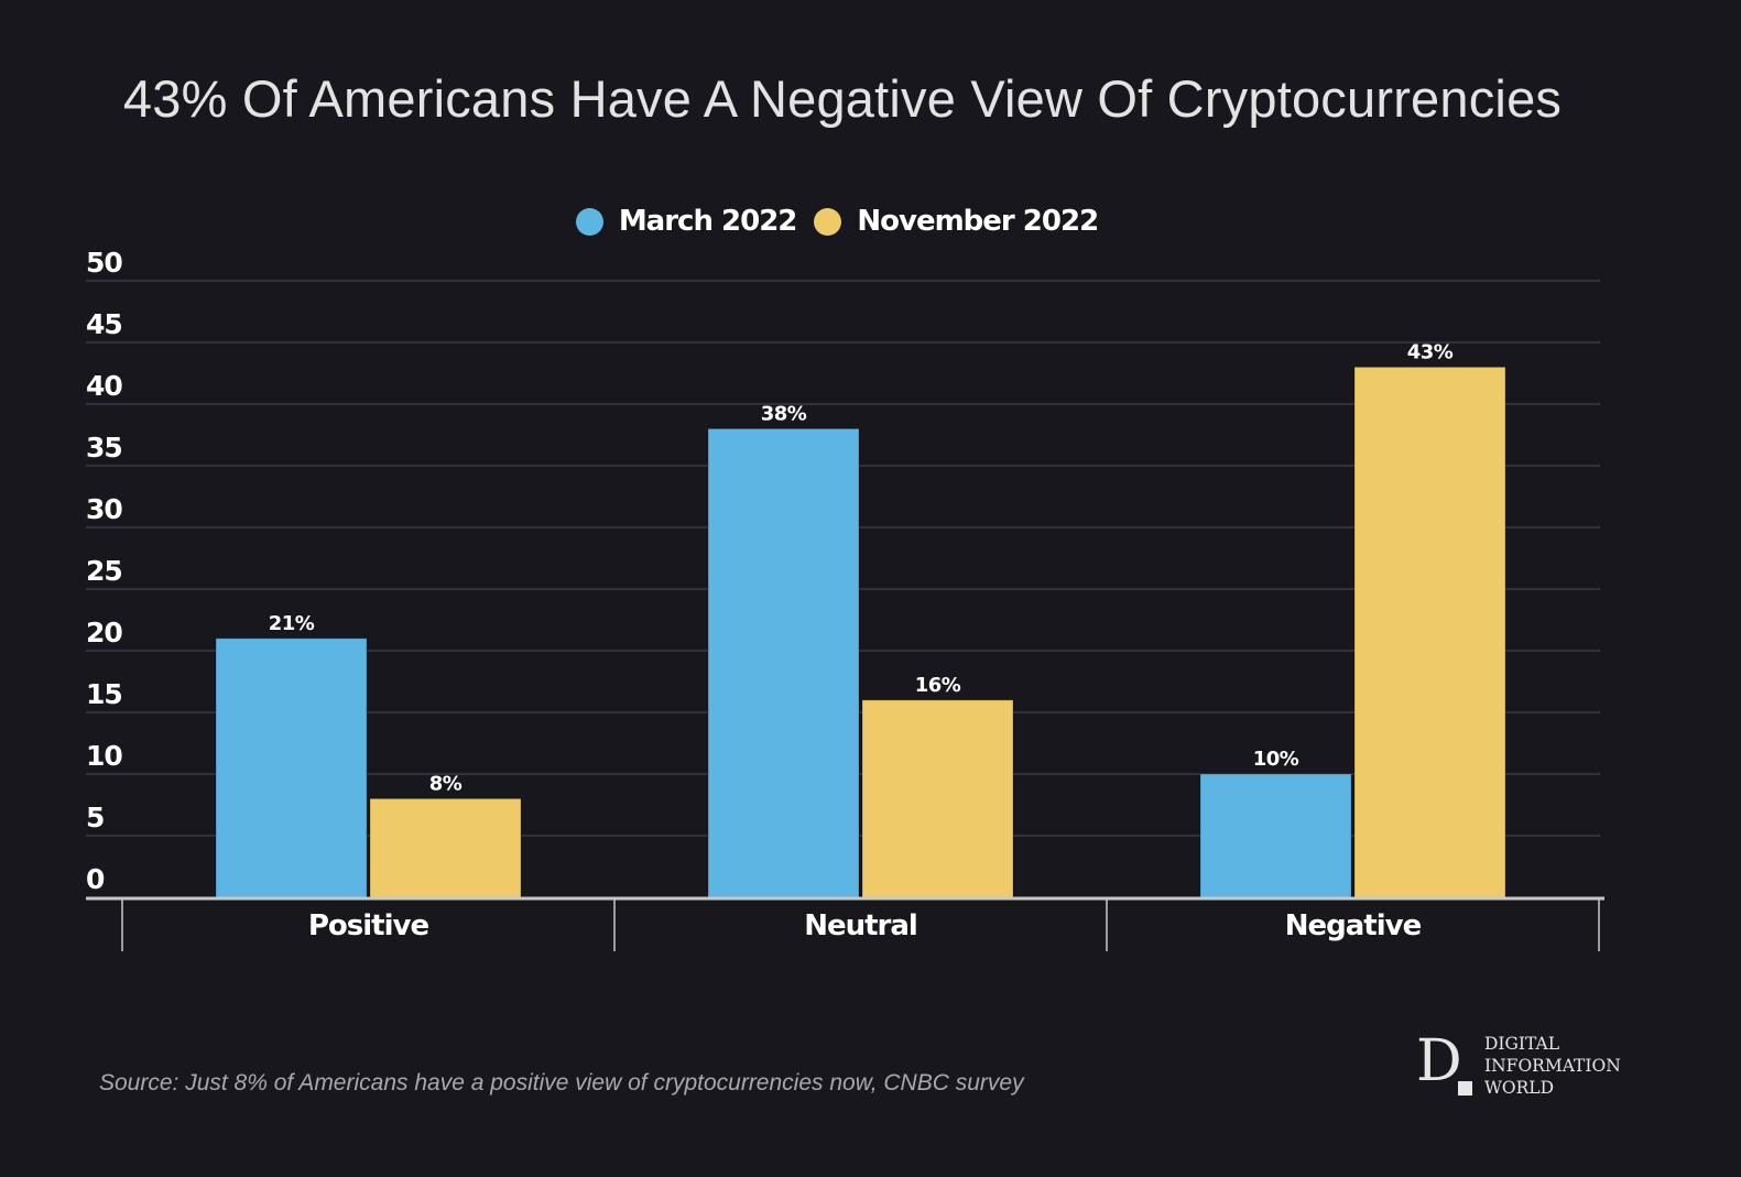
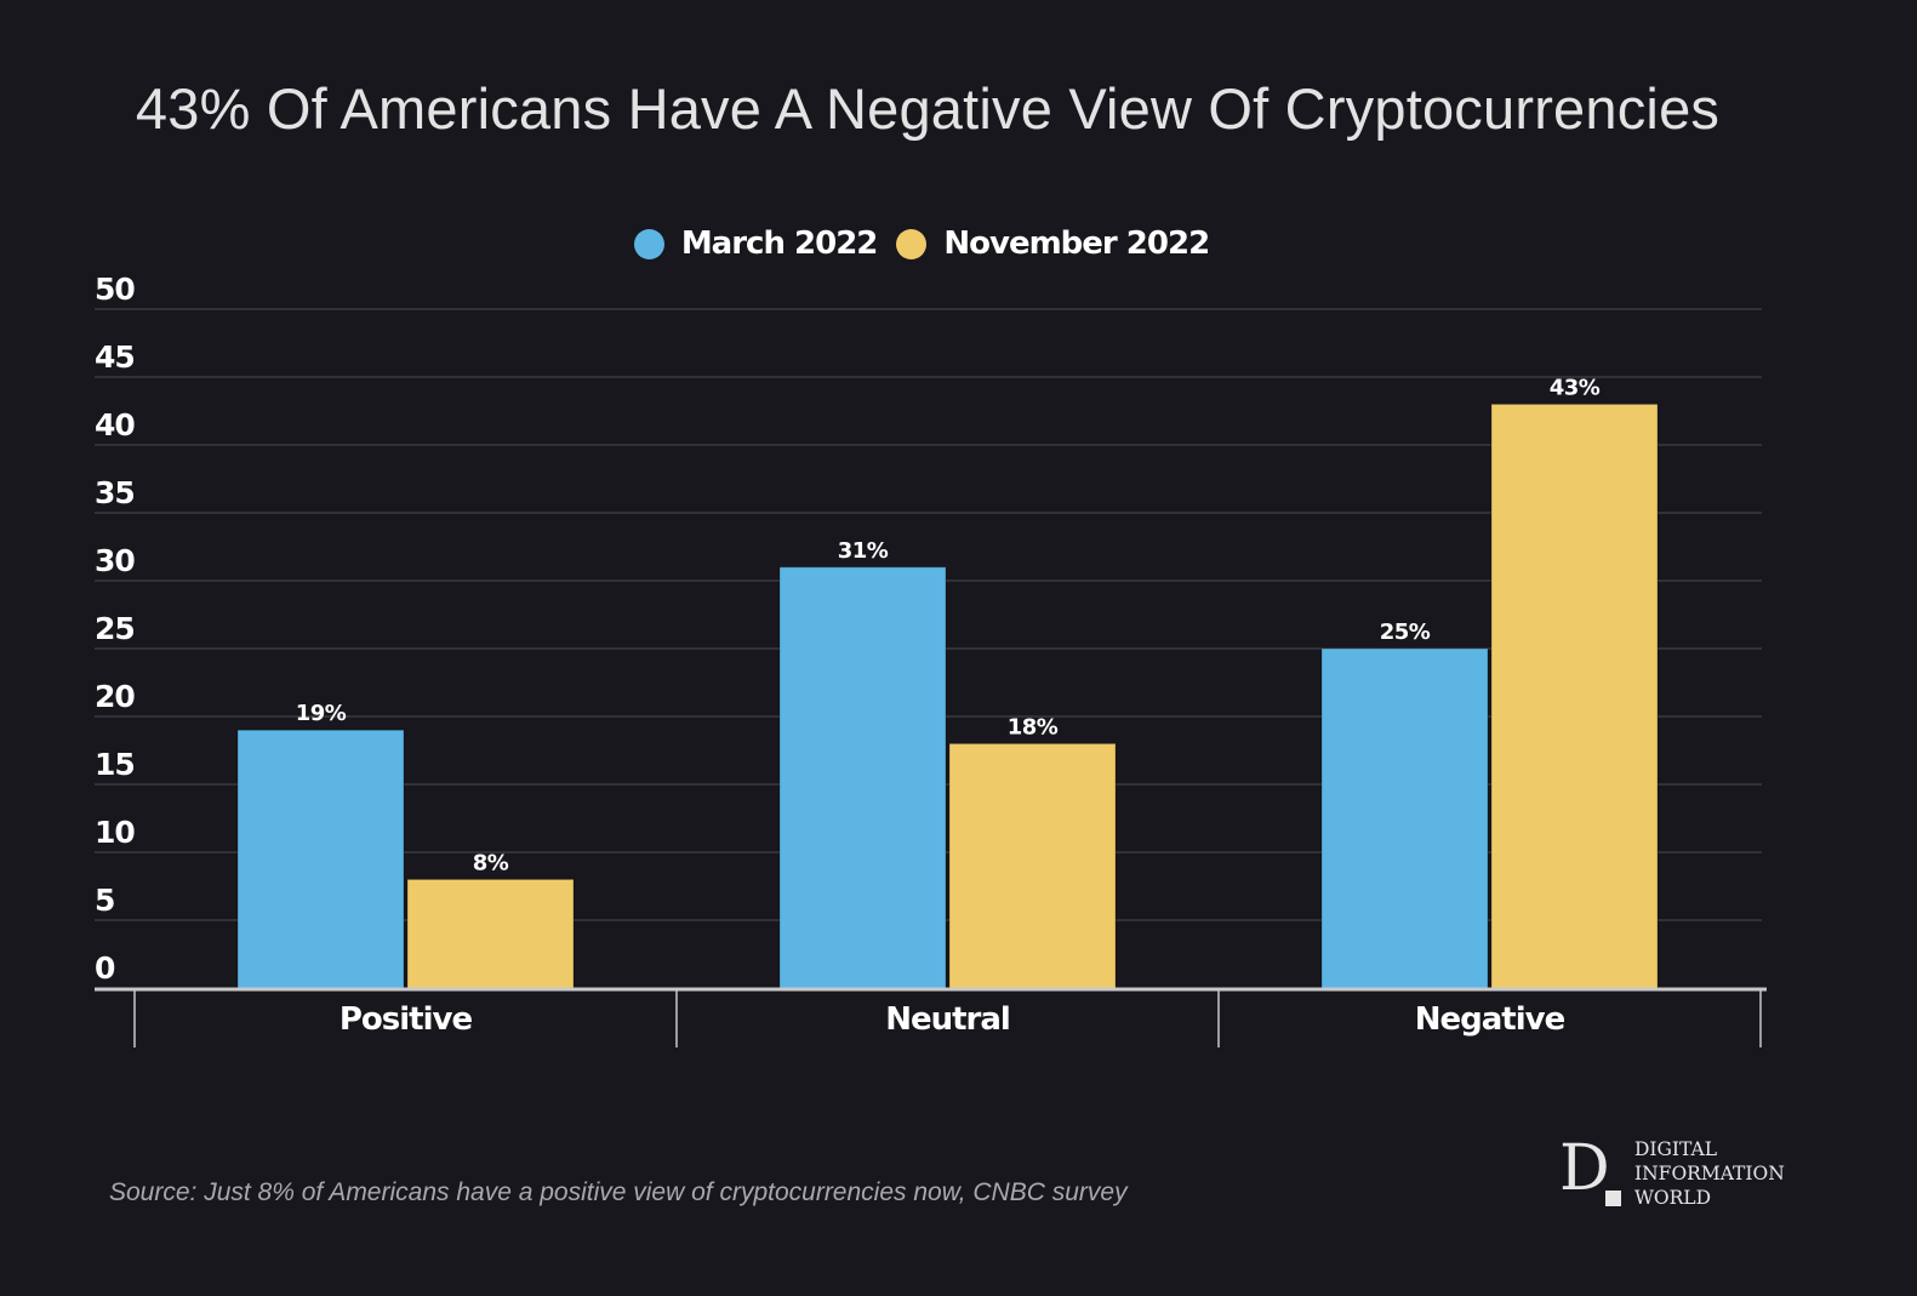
March 2022/Positive: 21% -> 19%
March 2022/Neutral: 38% -> 31%
November 2022/Neutral: 16% -> 18%
March 2022/Negative: 10% -> 25%
